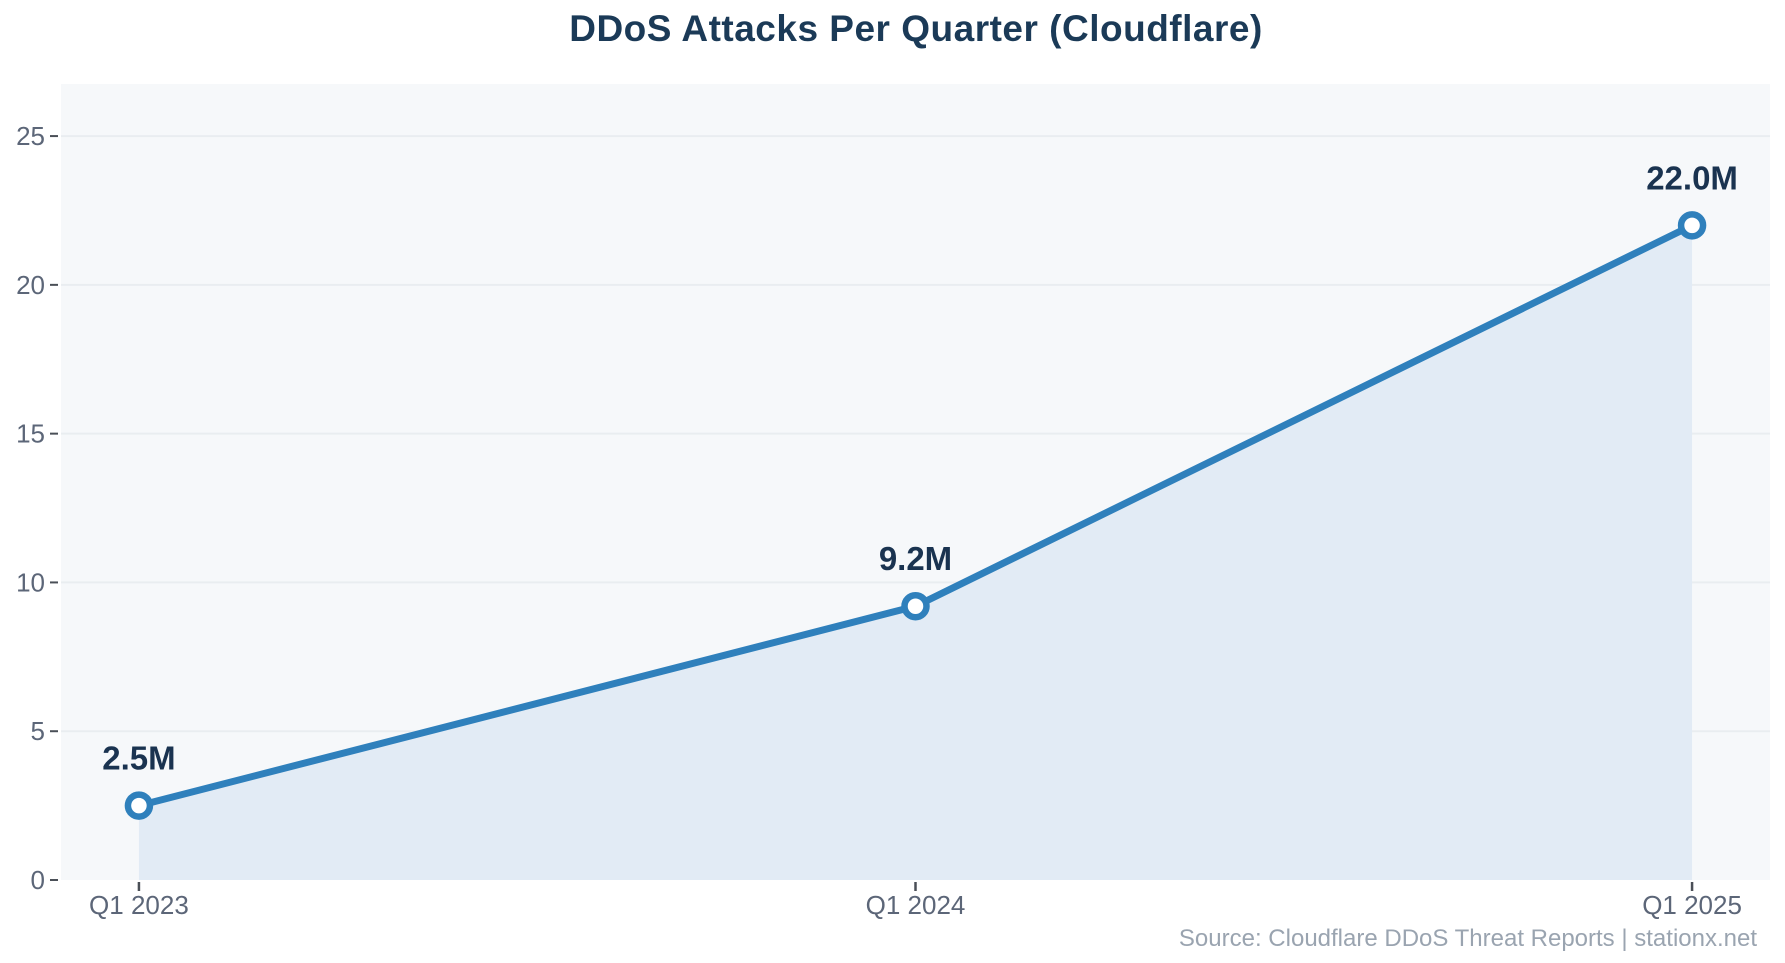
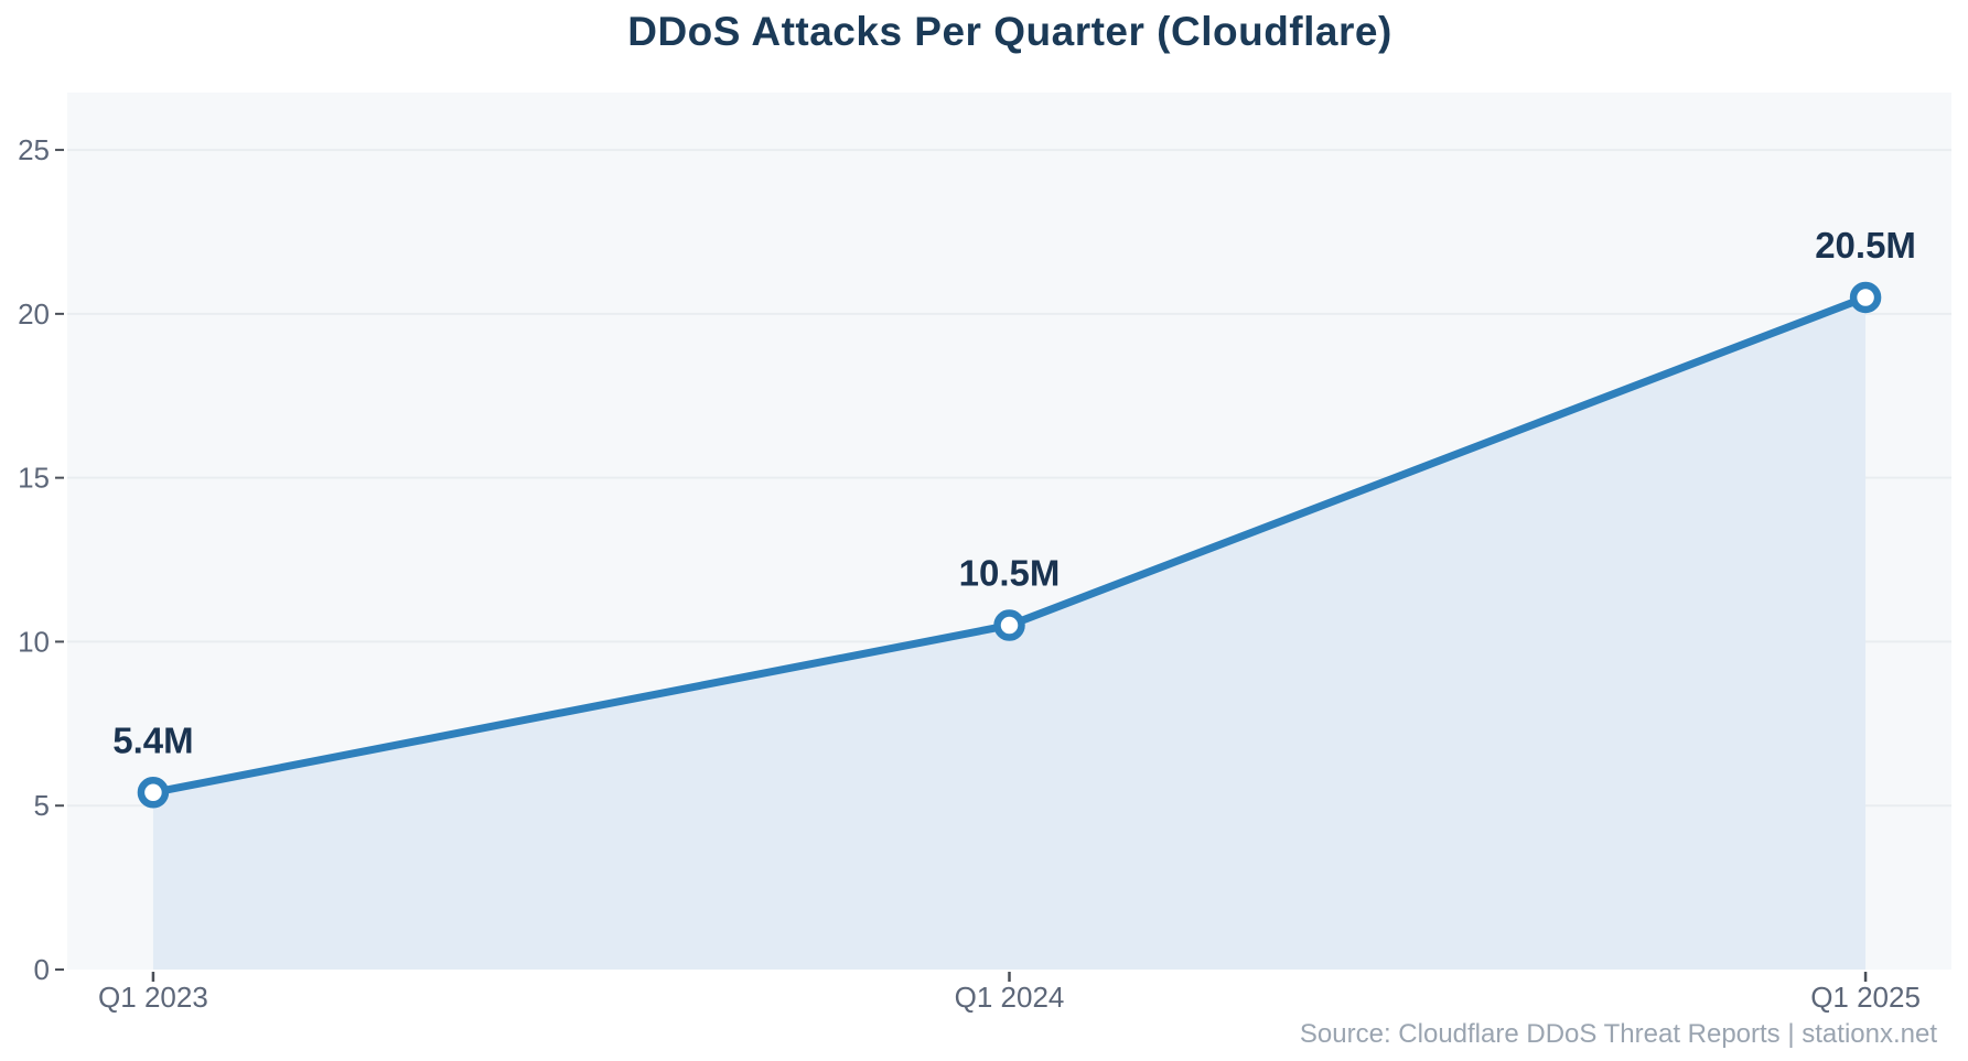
Q1 2023: 2.5M -> 5.4M
Q1 2024: 9.2M -> 10.5M
Q1 2025: 22.0M -> 20.5M
